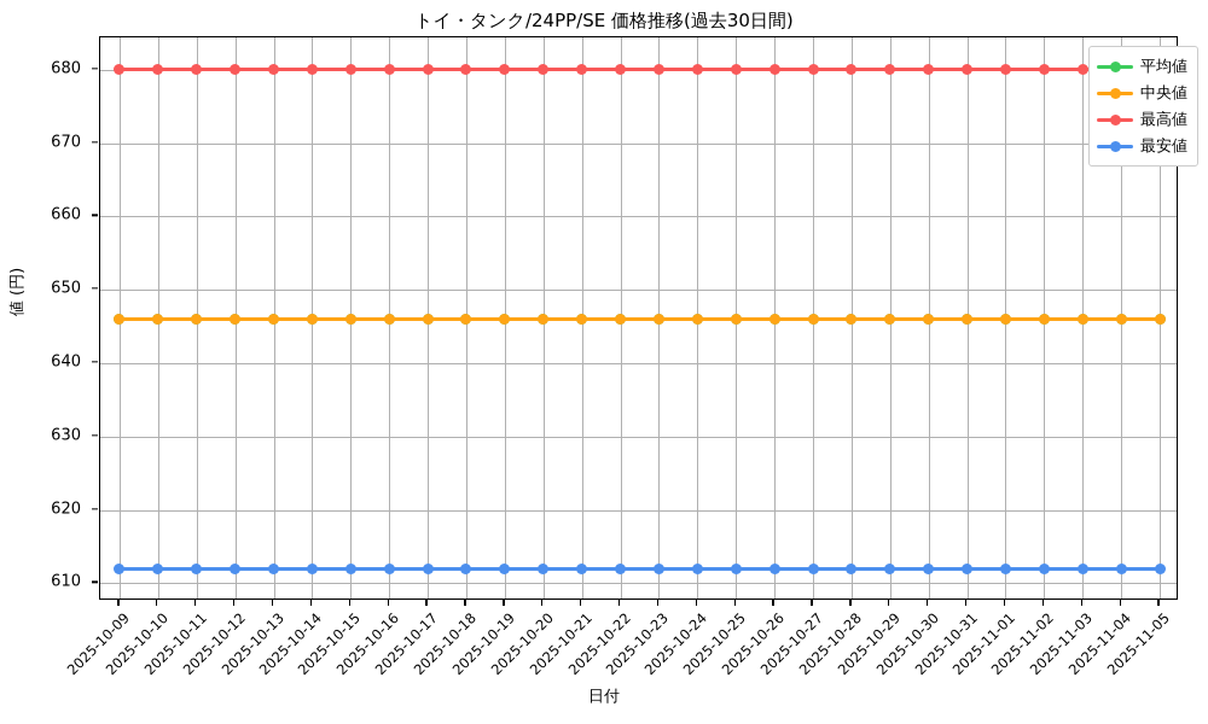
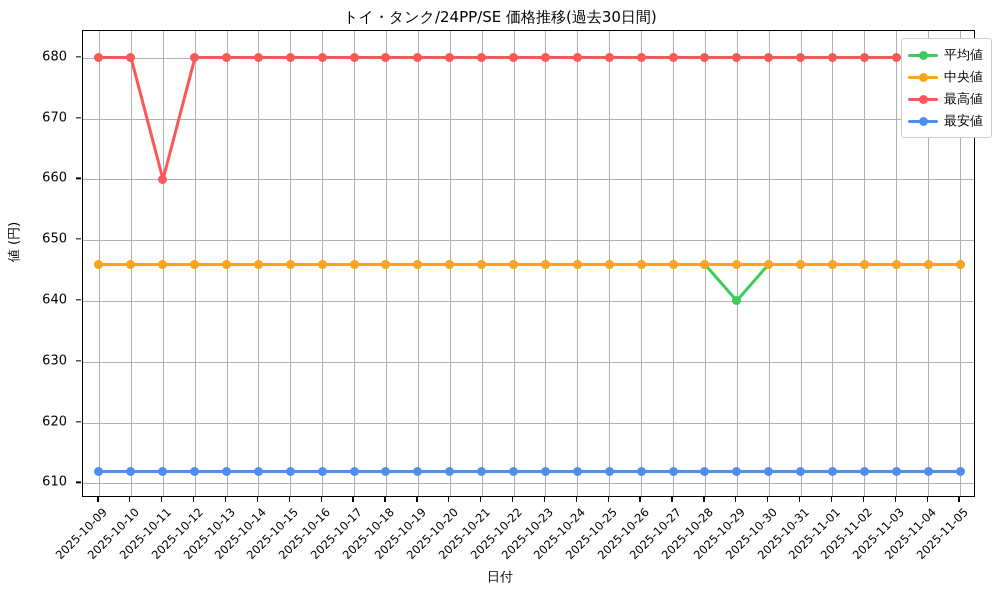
最高値/2025-10-11: 680 -> 660
平均値/2025-10-29: 646 -> 640
